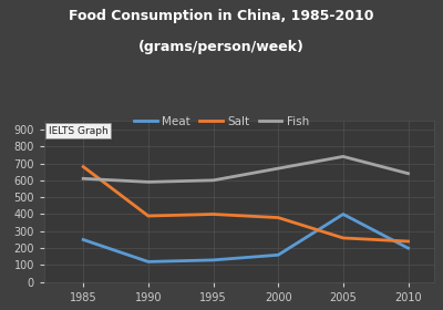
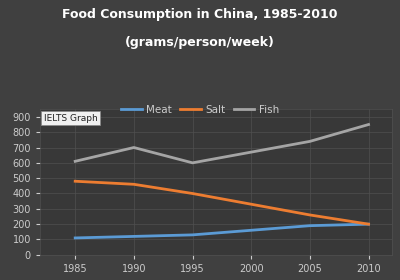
Meat/1985: 250 -> 110
Salt/1985: 680 -> 480
Salt/1990: 390 -> 460
Fish/1990: 590 -> 700
Salt/2000: 380 -> 330
Meat/2005: 400 -> 190
Salt/2010: 240 -> 200
Fish/2010: 640 -> 850
